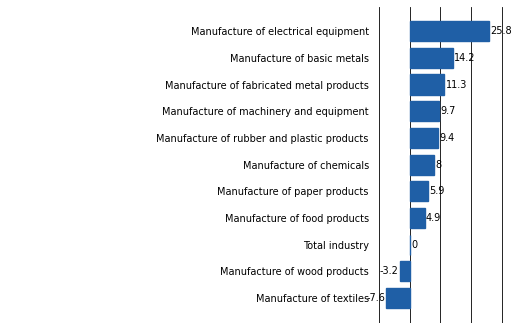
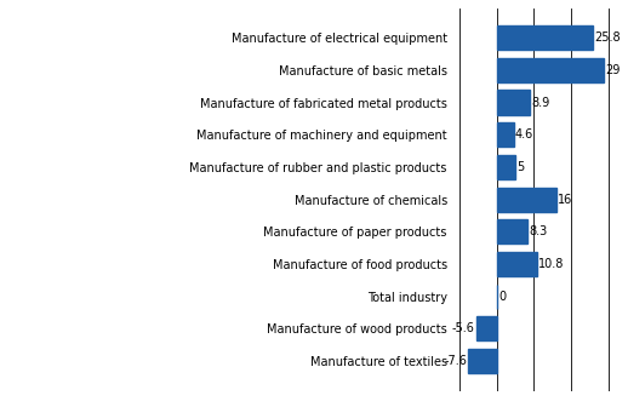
Manufacture of basic metals: 14.2 -> 29
Manufacture of fabricated metal products: 11.3 -> 8.9
Manufacture of machinery and equipment: 9.7 -> 4.6
Manufacture of rubber and plastic products: 9.4 -> 5
Manufacture of chemicals: 8 -> 16
Manufacture of paper products: 5.9 -> 8.3
Manufacture of food products: 4.9 -> 10.8
Manufacture of wood products: -3.2 -> -5.6
